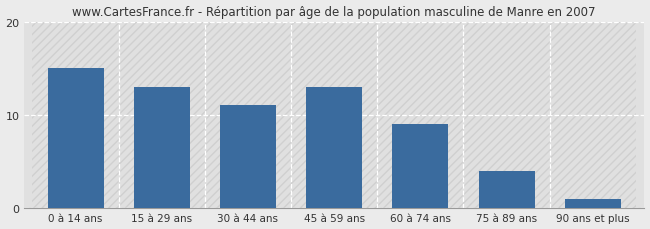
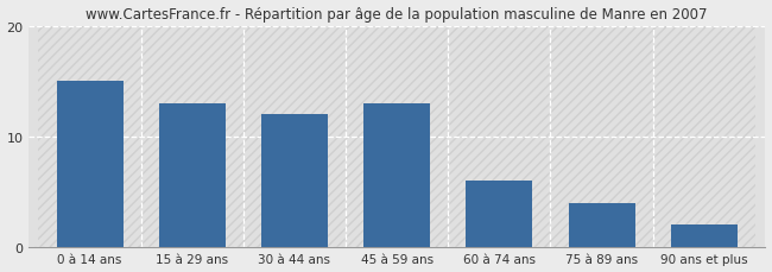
30 à 44 ans: 11 -> 12
60 à 74 ans: 9 -> 6
90 ans et plus: 1 -> 2
